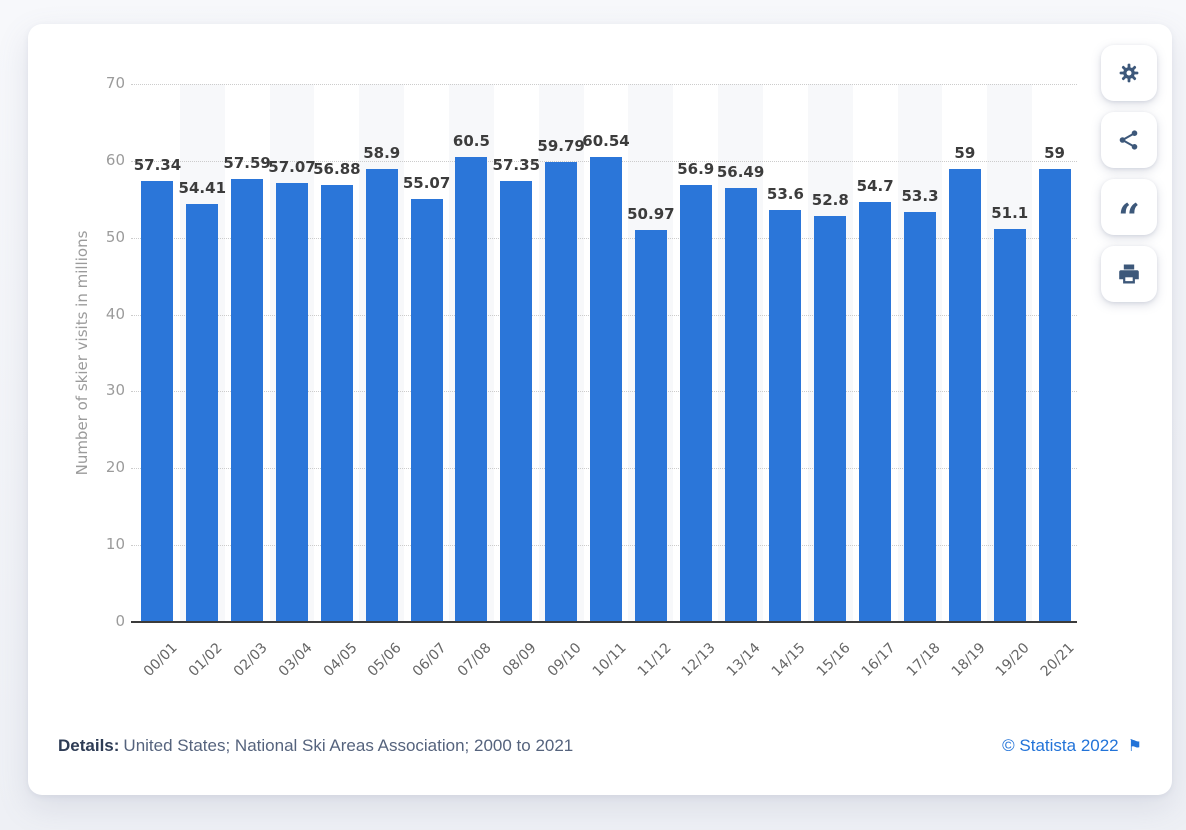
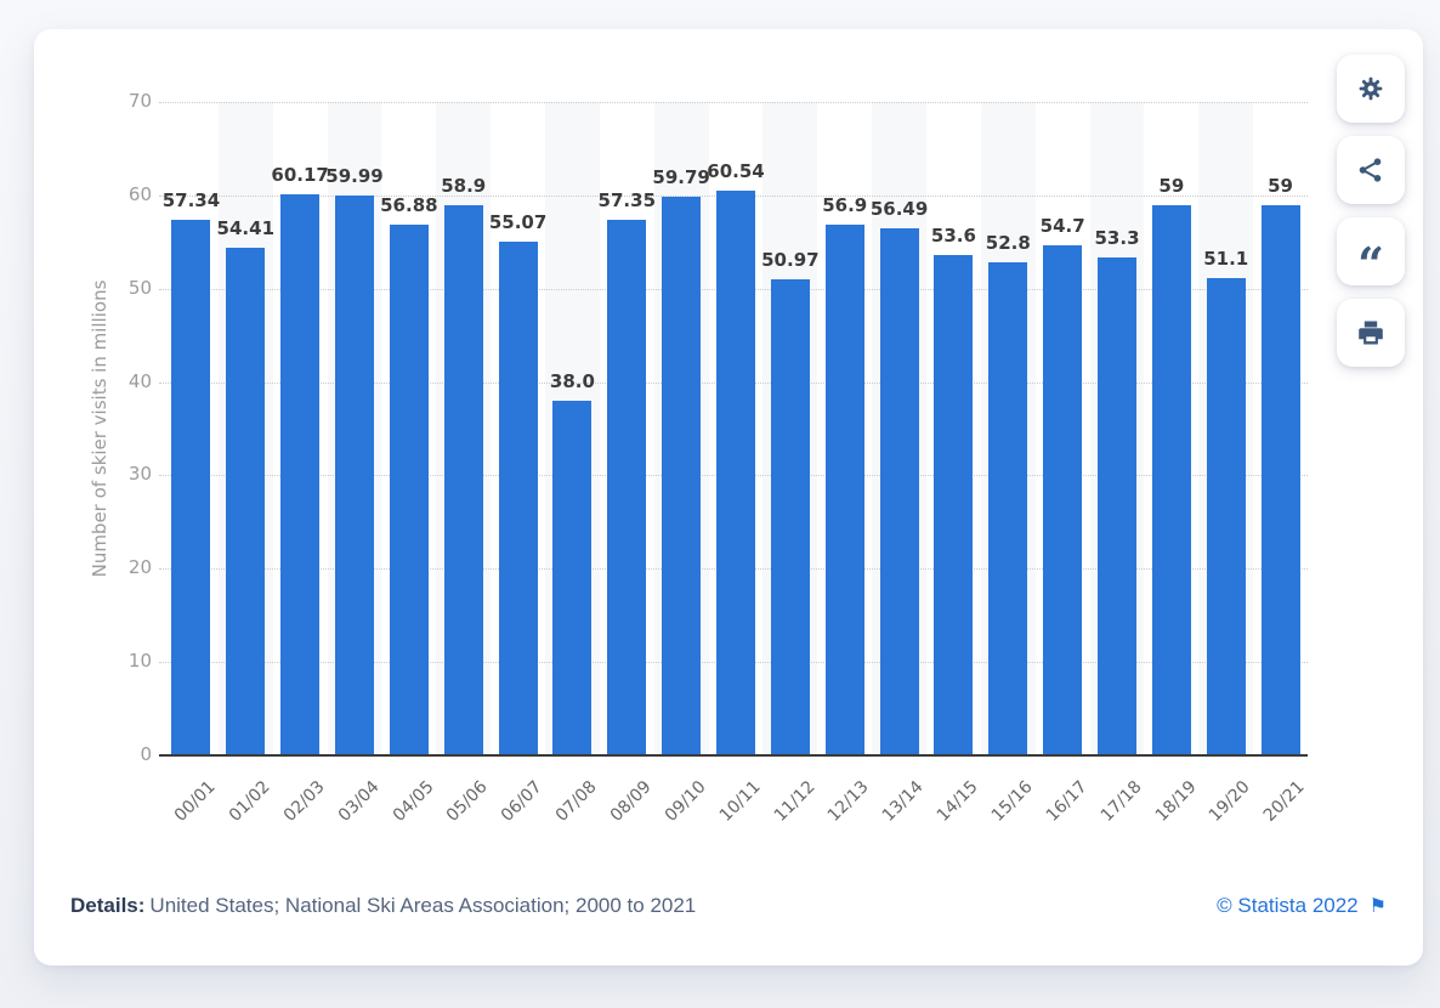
02/03: 57.59 -> 60.17
03/04: 57.07 -> 59.99
07/08: 60.5 -> 38.0
